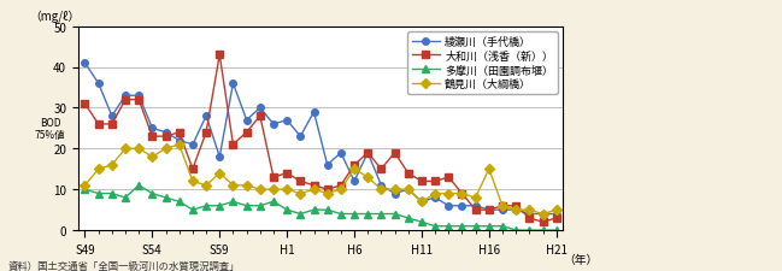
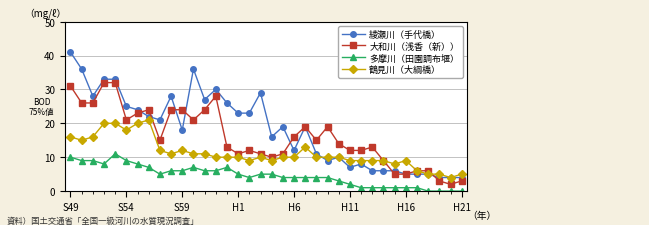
鶴見川（大綱橋）/S49: 11 -> 16
大和川（浅香（新））/S54: 23 -> 21
大和川（浅香（新））/S59: 43 -> 24
鶴見川（大綱橋）/S59: 14 -> 12
綾瀬川（手代橋）/H1: 27 -> 23
大和川（浅香（新））/H1: 14 -> 11
鶴見川（大綱橋）/H6: 15 -> 10
鶴見川（大綱橋）/H11: 7 -> 9
鶴見川（大綱橋）/H16: 15 -> 9
